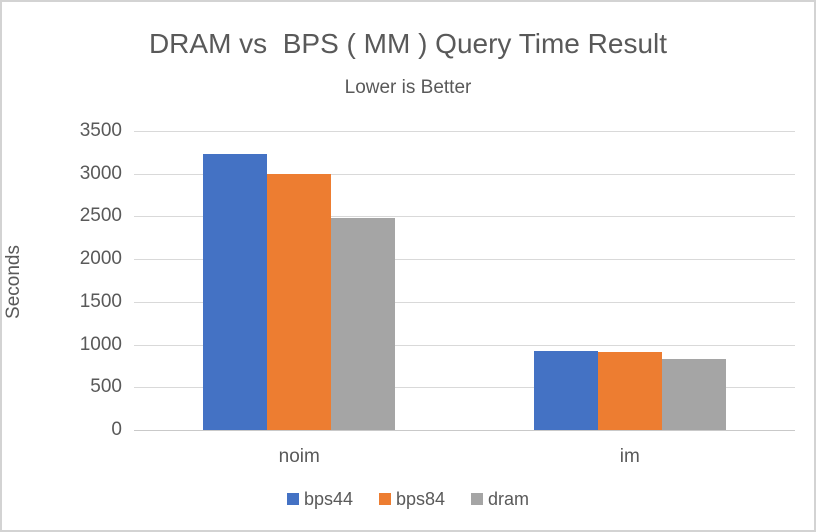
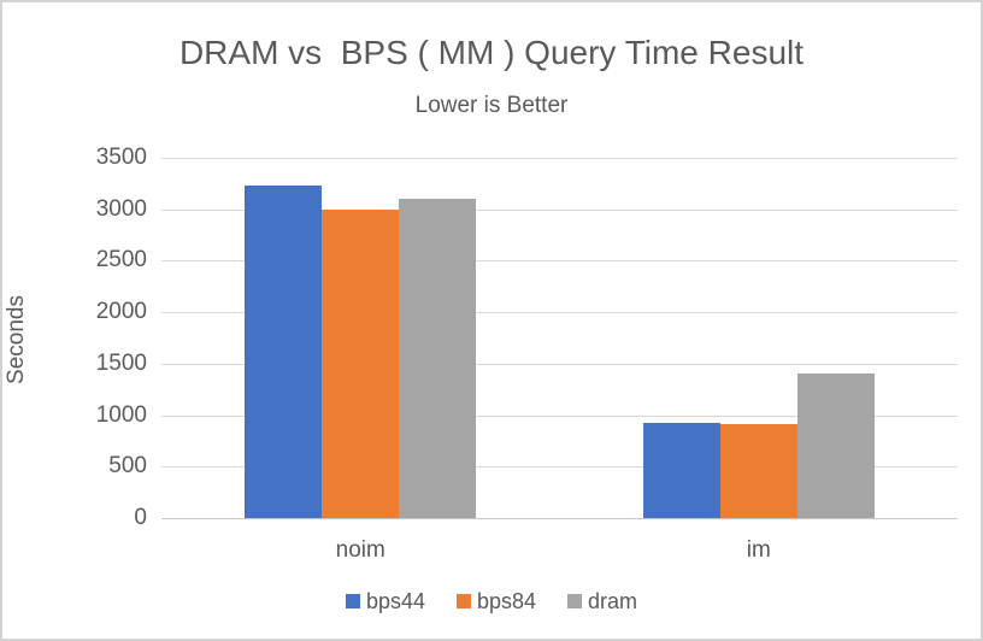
dram/noim: 2500 -> 3100
dram/im: 800 -> 1400
